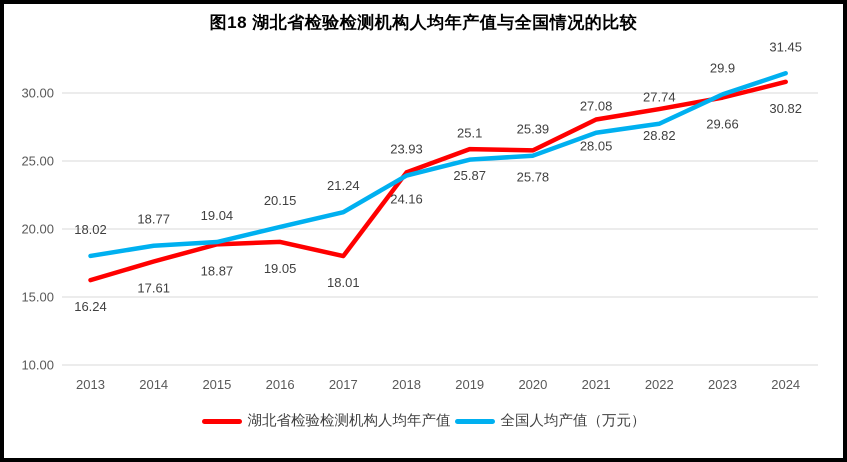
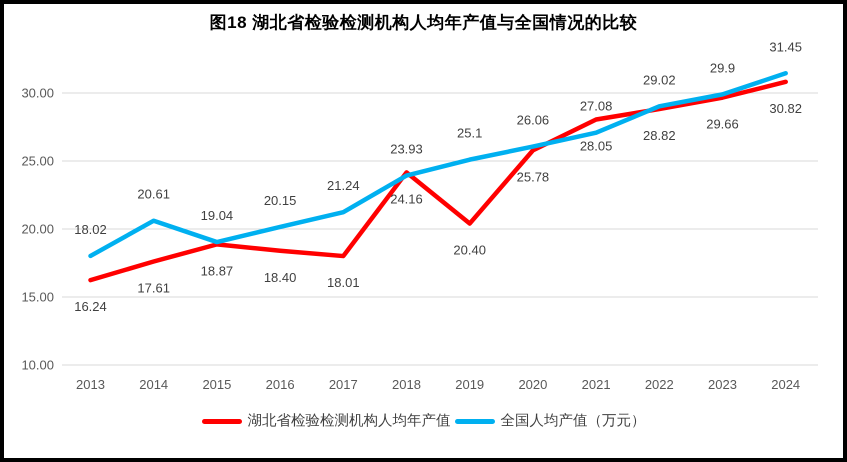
全国人均产值（万元）/2014: 18.77 -> 20.61
湖北省检验检测机构人均年产值/2016: 19.05 -> 18.40
湖北省检验检测机构人均年产值/2019: 25.87 -> 20.40
全国人均产值（万元）/2020: 25.39 -> 26.06
全国人均产值（万元）/2022: 27.74 -> 29.02
